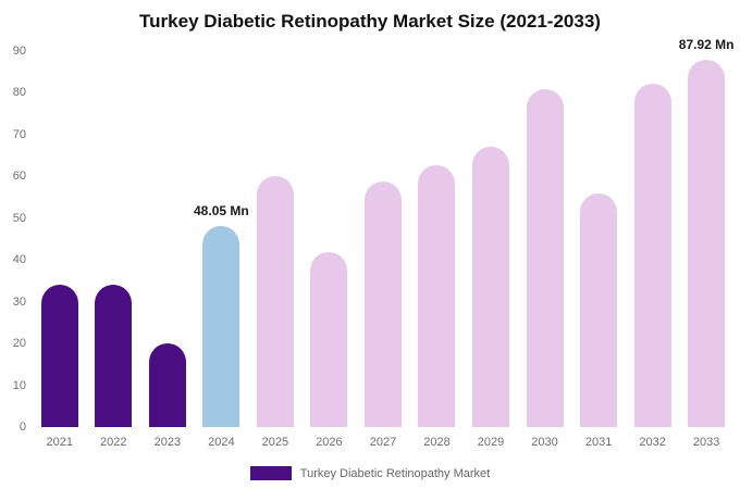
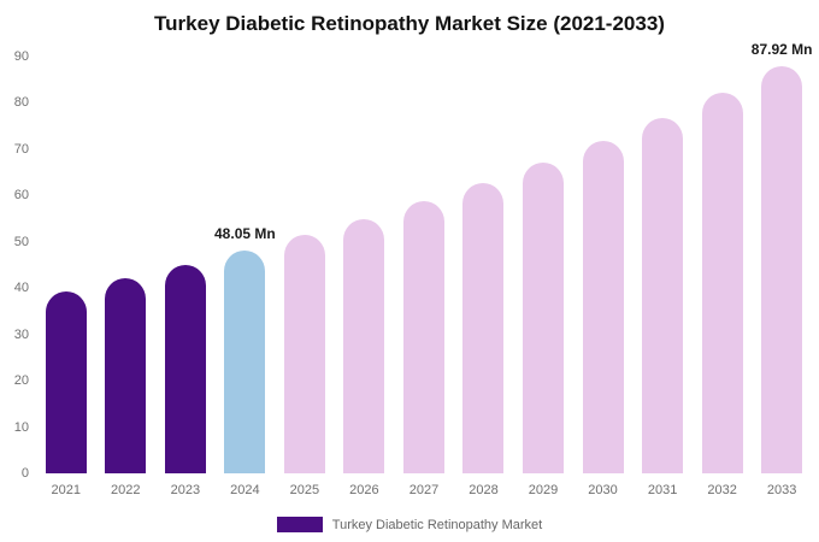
2021: 34 -> 39
2022: 34 -> 42
2023: 20 -> 45
2025: 60 -> 51
2026: 42 -> 55
2030: 81 -> 72
2031: 56 -> 77
